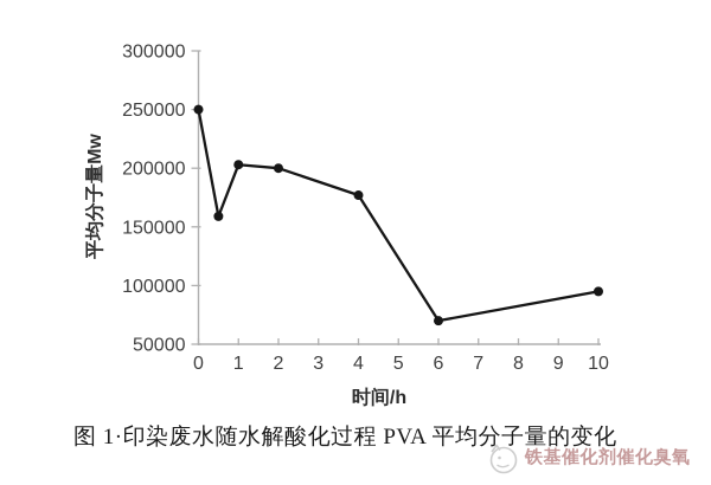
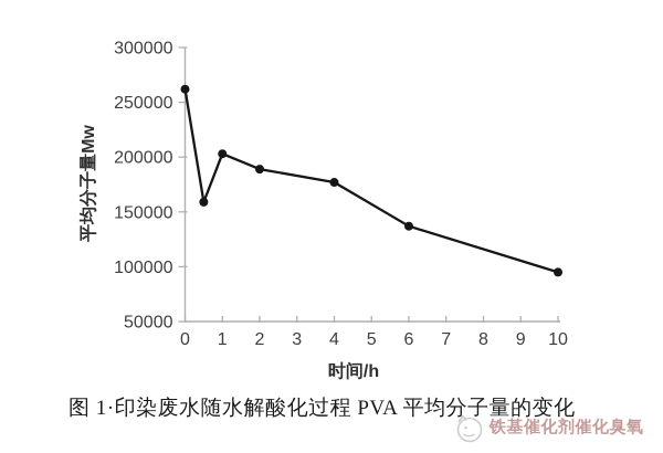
0: 250000 -> 260000
2: 200000 -> 190000
6: 70000 -> 140000
